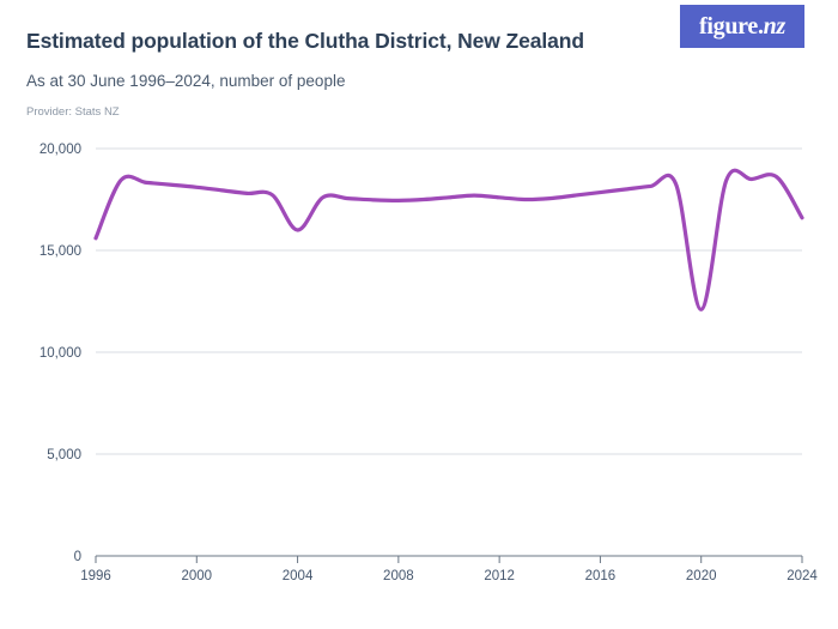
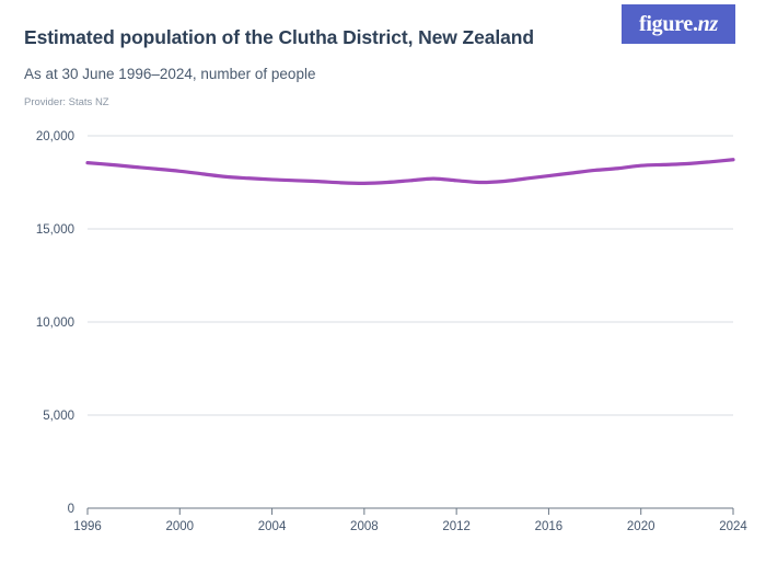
1996: 15600 -> 18600
2004: 16000 -> 17600
2020: 12100 -> 18400
2024: 16600 -> 18700
